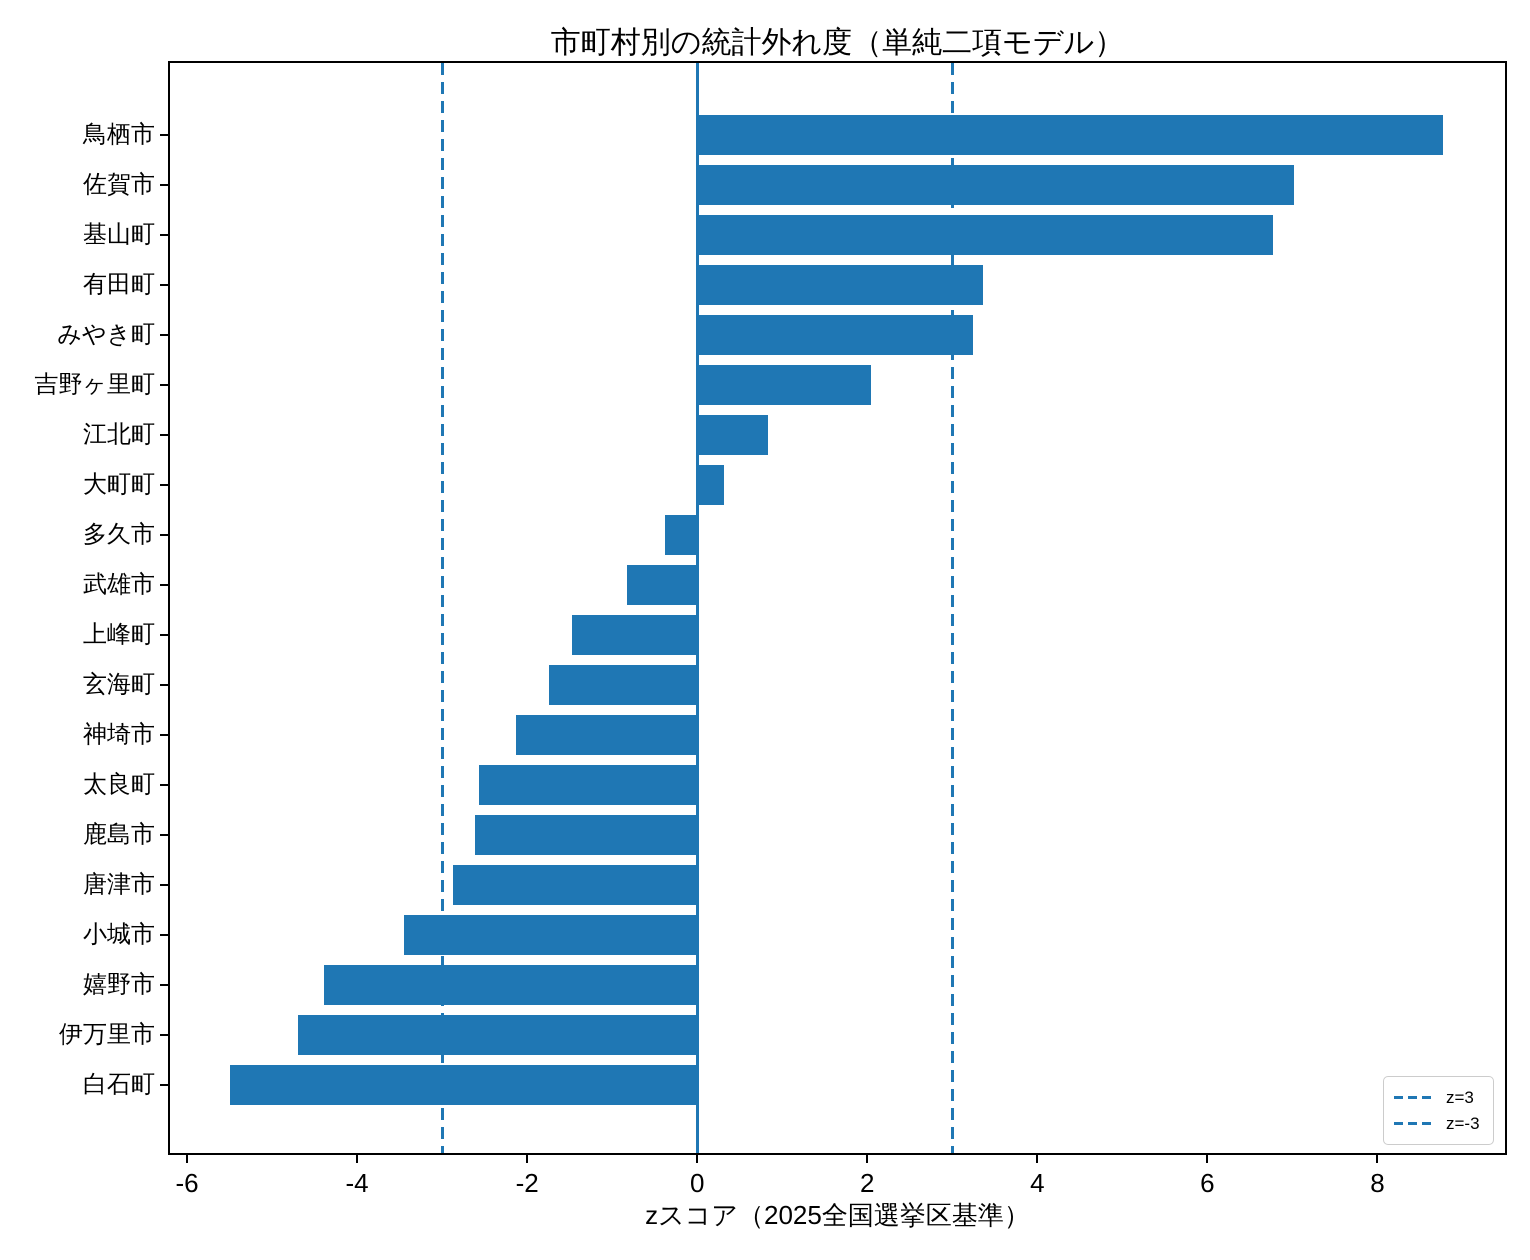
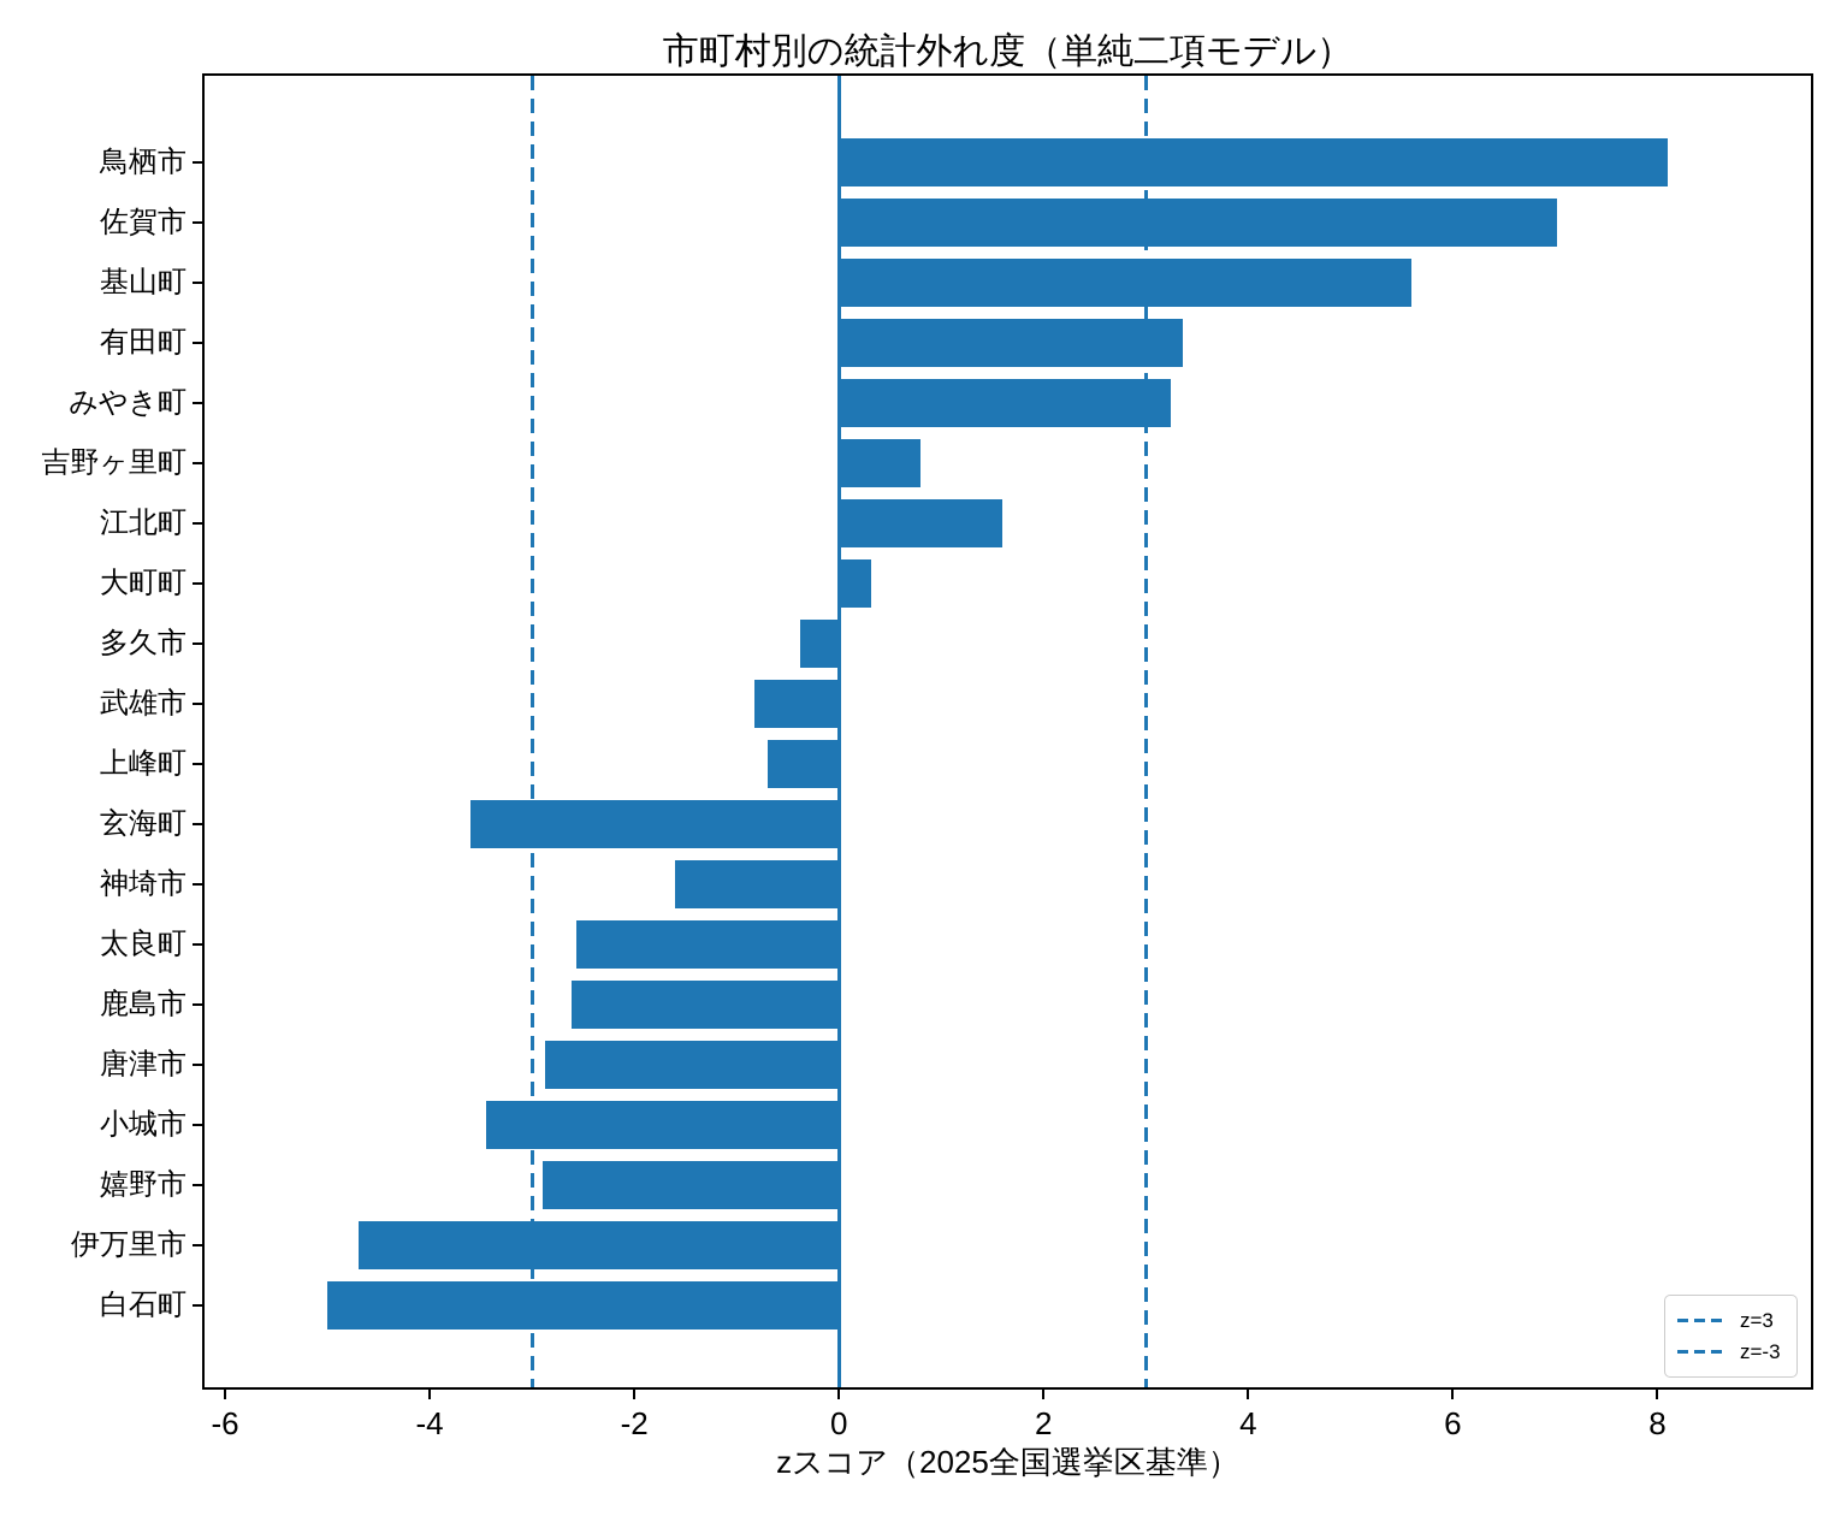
鳥栖市: 8.8 -> 8.1
基山町: 6.8 -> 5.6
吉野ヶ里町: 2.0 -> 0.8
江北町: 0.8 -> 1.6
上峰町: -1.5 -> -0.7
玄海町: -1.7 -> -3.6
神埼市: -2.1 -> -1.6
嬉野市: -4.4 -> -2.9
白石町: -5.5 -> -5.0
